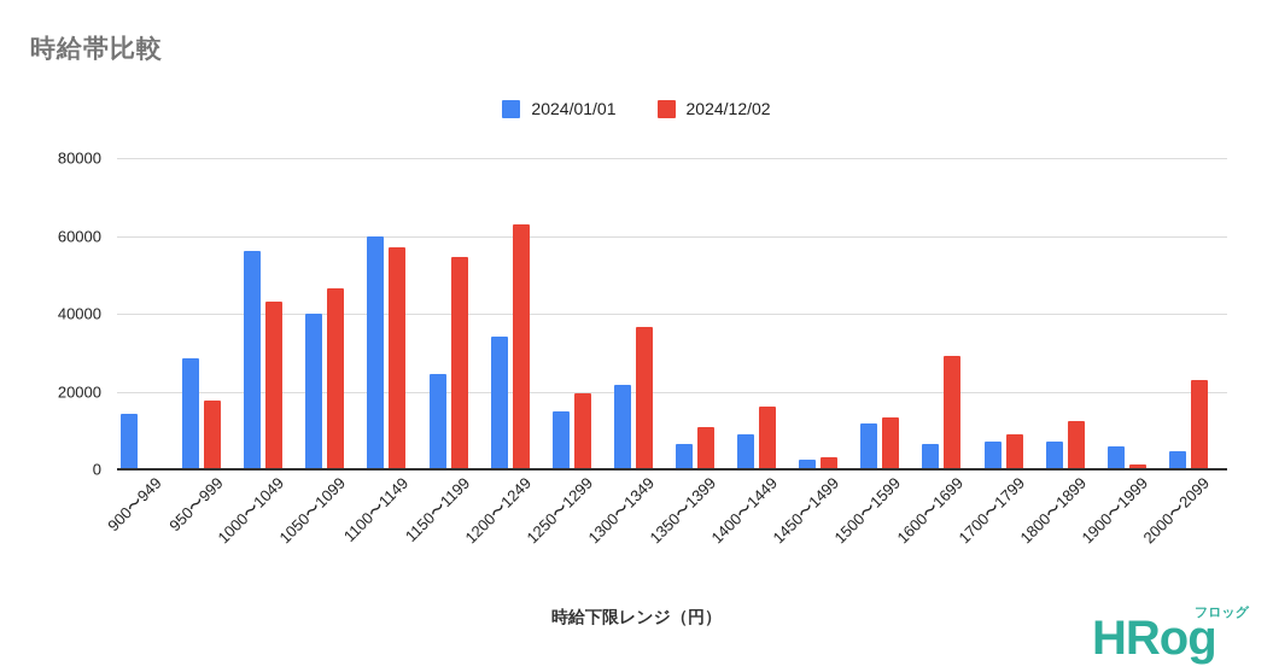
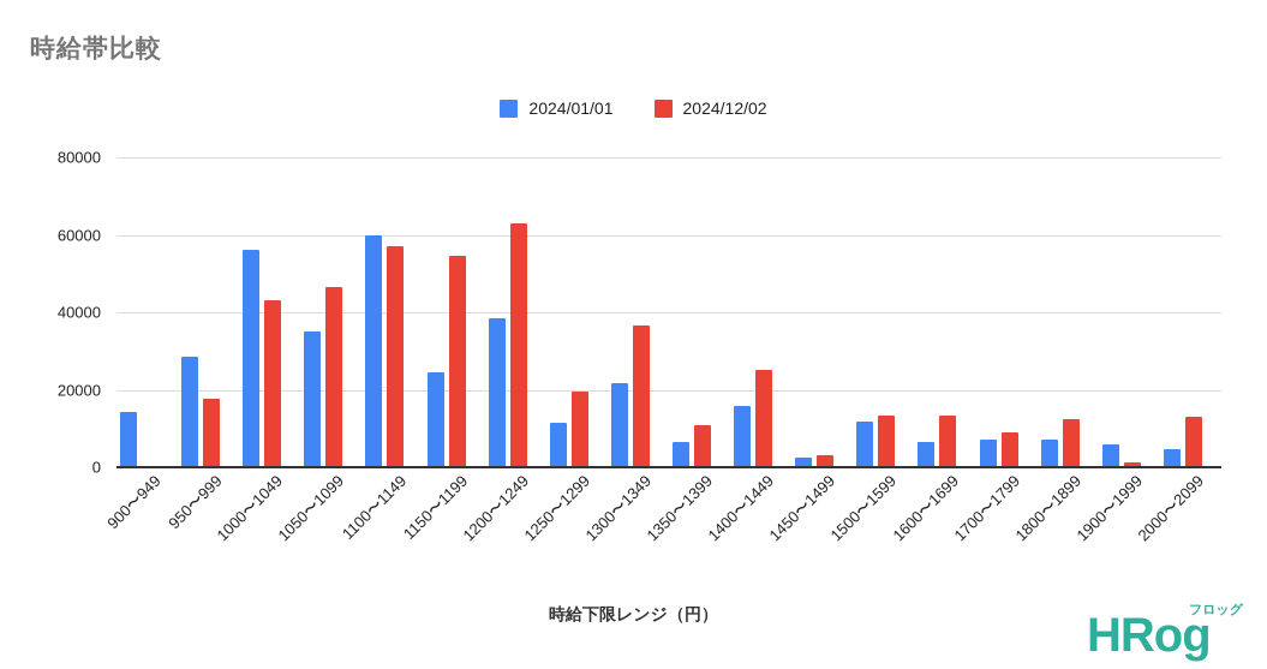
2024/01/01/1050〜1099: 40000 -> 35000
2024/01/01/1200〜1249: 34000 -> 38000
2024/01/01/1250〜1299: 15000 -> 12000
2024/01/01/1400〜1449: 9000 -> 16000
2024/12/02/1400〜1449: 16000 -> 25000
2024/12/02/1600〜1699: 29000 -> 13000
2024/12/02/2000〜2099: 23000 -> 13000
